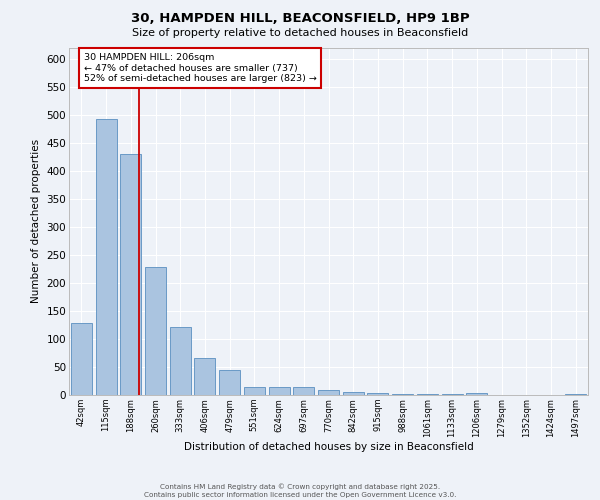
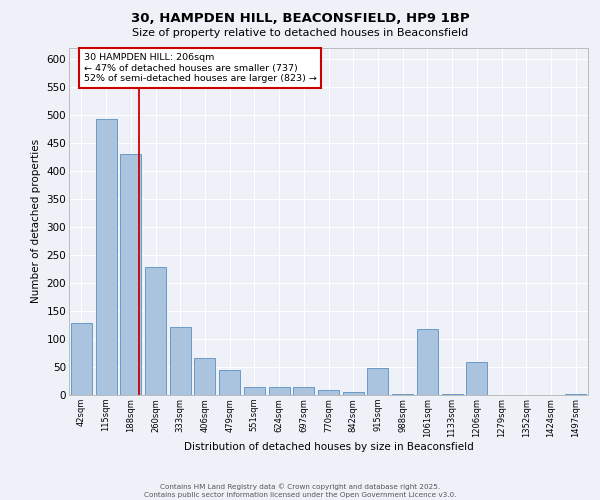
915sqm: 4 -> 48
1061sqm: 1 -> 118
1206sqm: 4 -> 58
